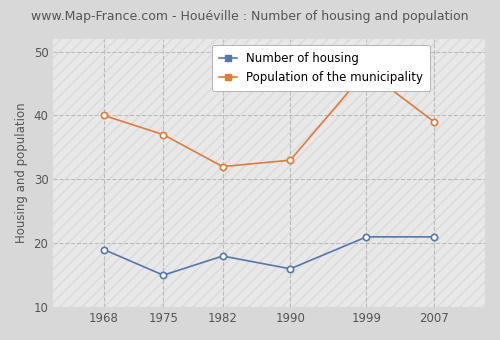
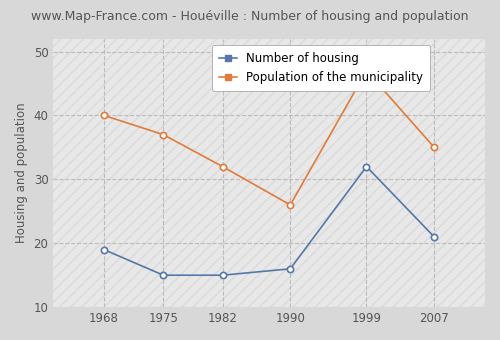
Number of housing/1982: 18 -> 15
Population of the municipality/1990: 33 -> 26
Number of housing/1999: 21 -> 32
Population of the municipality/2007: 39 -> 35
